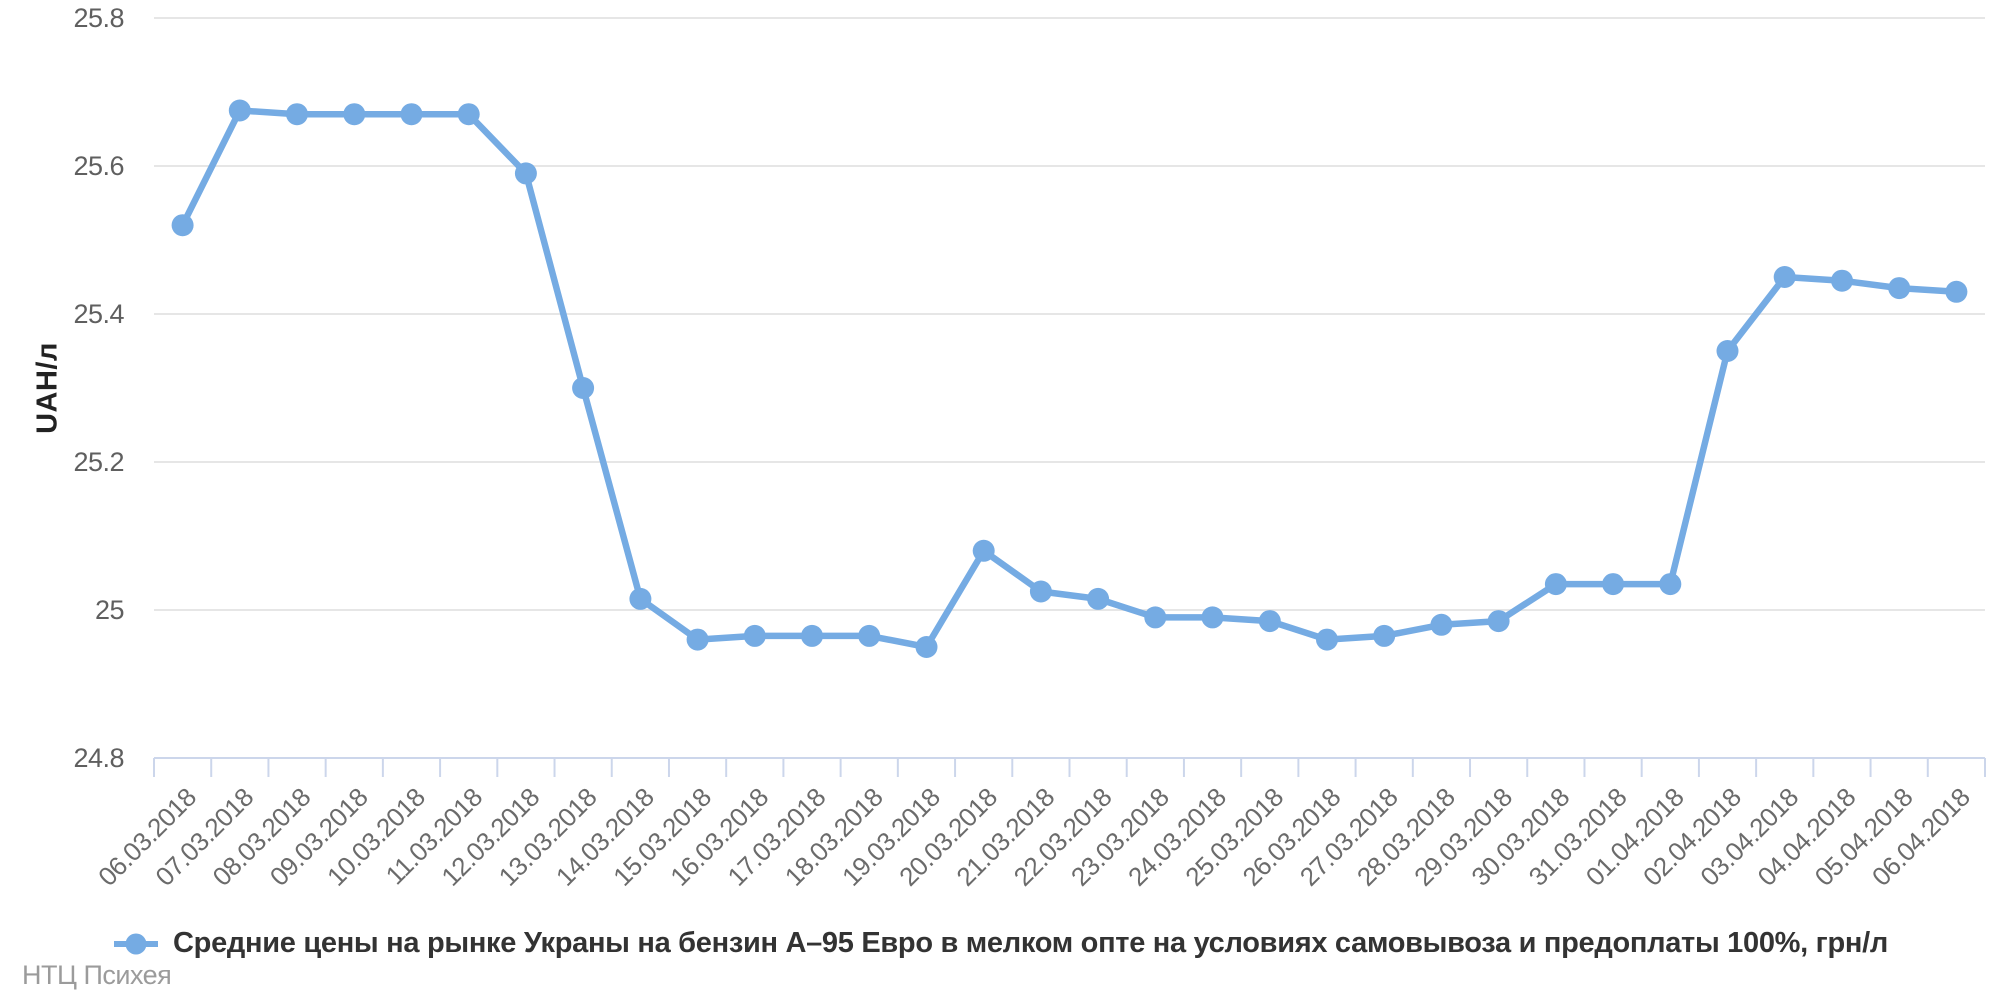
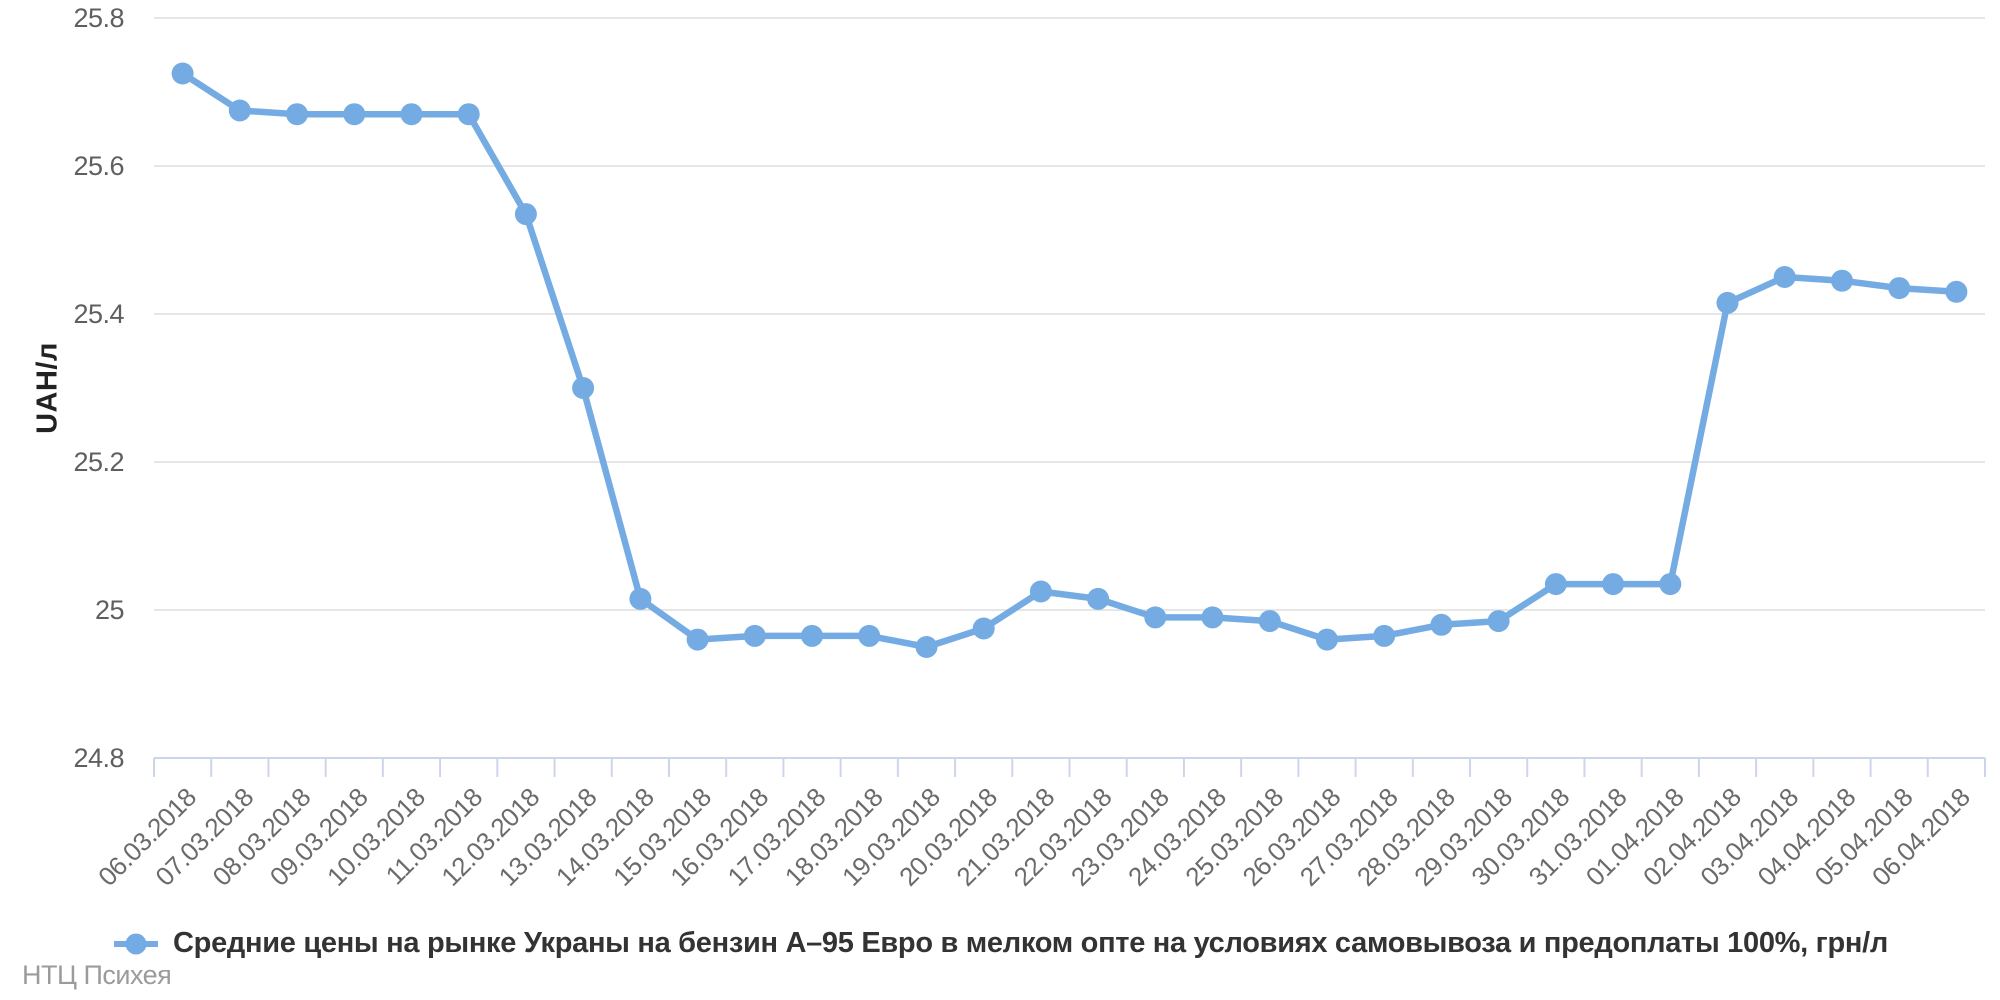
06.03.2018: 25.52 -> 25.73
12.03.2018: 25.59 -> 25.54
20.03.2018: 25.08 -> 24.98
02.04.2018: 25.35 -> 25.41
